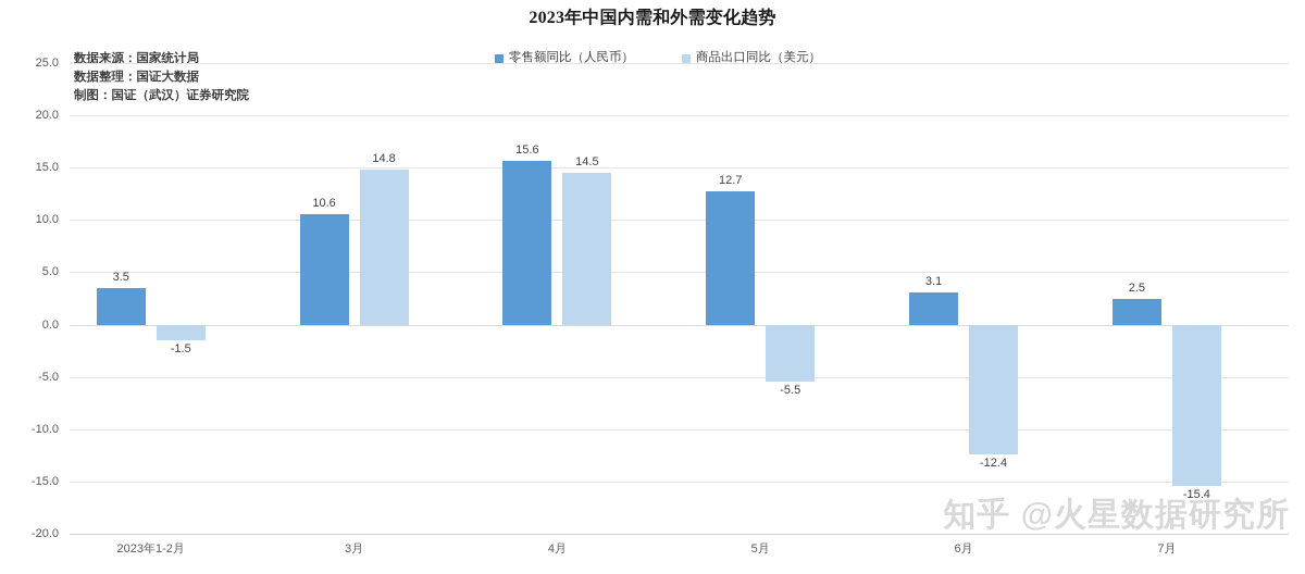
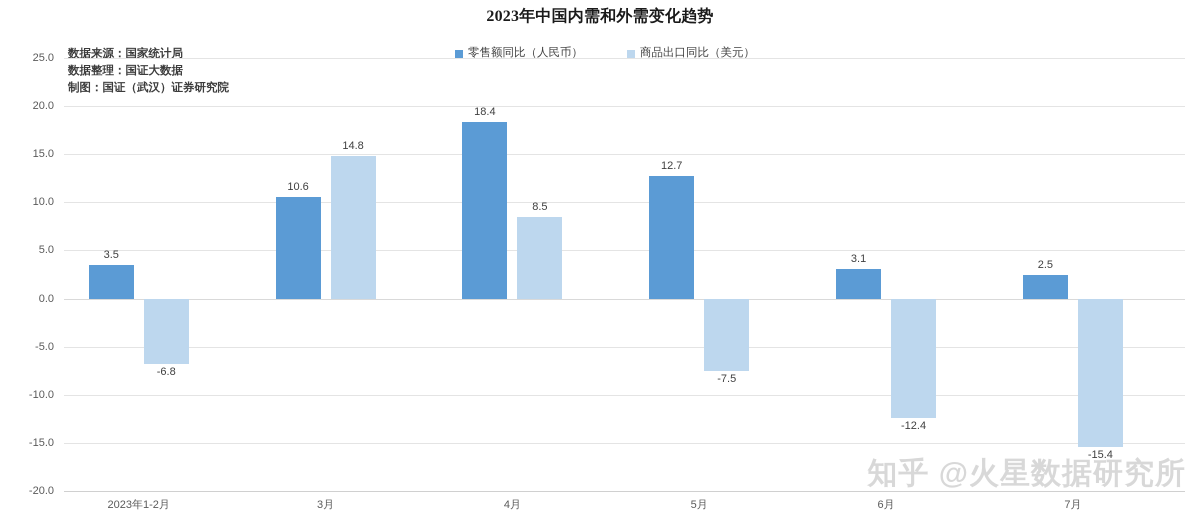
商品出口同比（美元）/2023年1-2月: -1.5 -> -6.8
零售额同比（人民币）/4月: 15.6 -> 18.4
商品出口同比（美元）/4月: 14.5 -> 8.5
商品出口同比（美元）/5月: -5.5 -> -7.5
